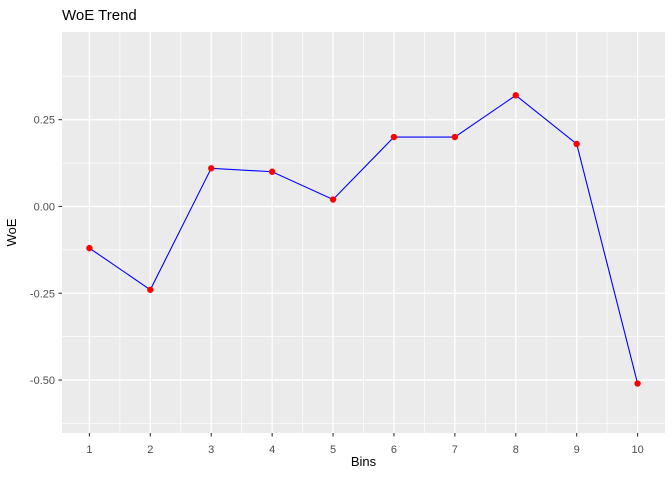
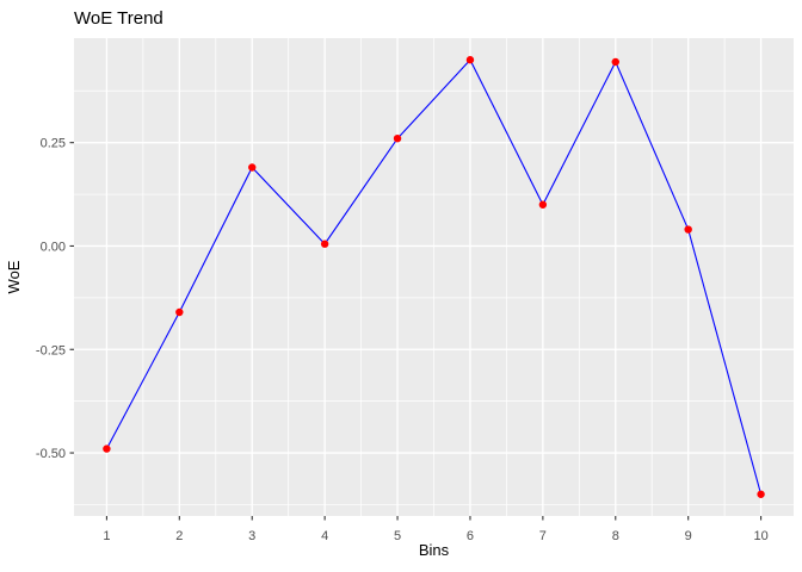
1: -0.12 -> -0.49
2: -0.24 -> -0.16
3: 0.11 -> 0.19
4: 0.10 -> 0.01
5: 0.02 -> 0.26
6: 0.20 -> 0.45
7: 0.20 -> 0.10
8: 0.32 -> 0.45
9: 0.18 -> 0.04
10: -0.51 -> -0.60
